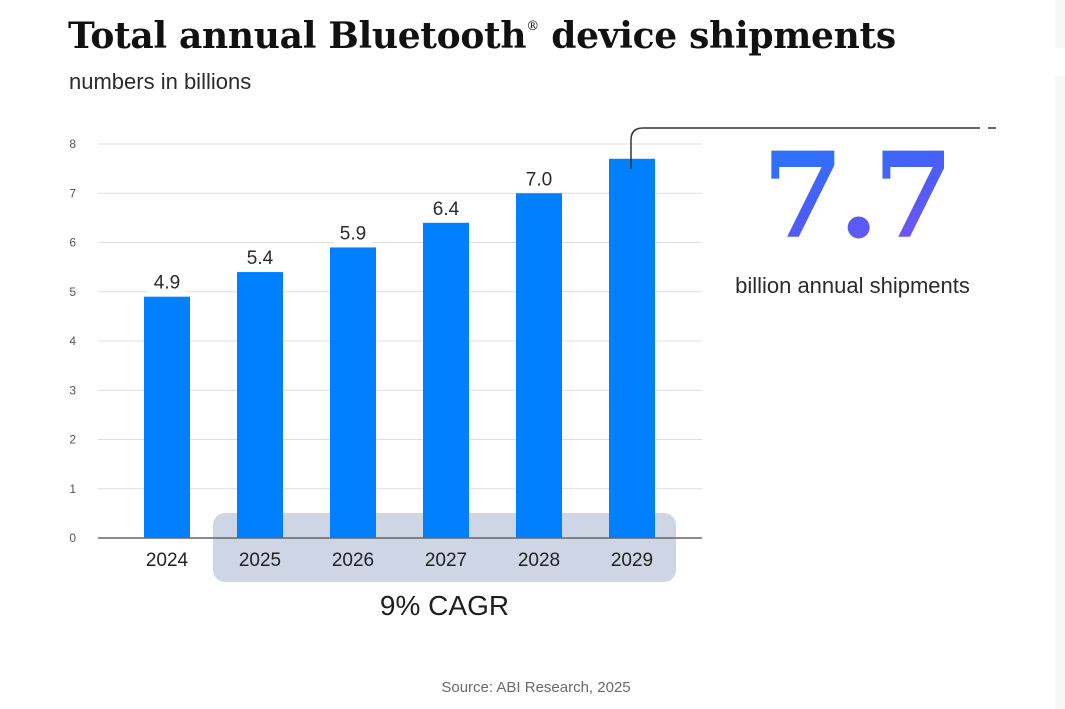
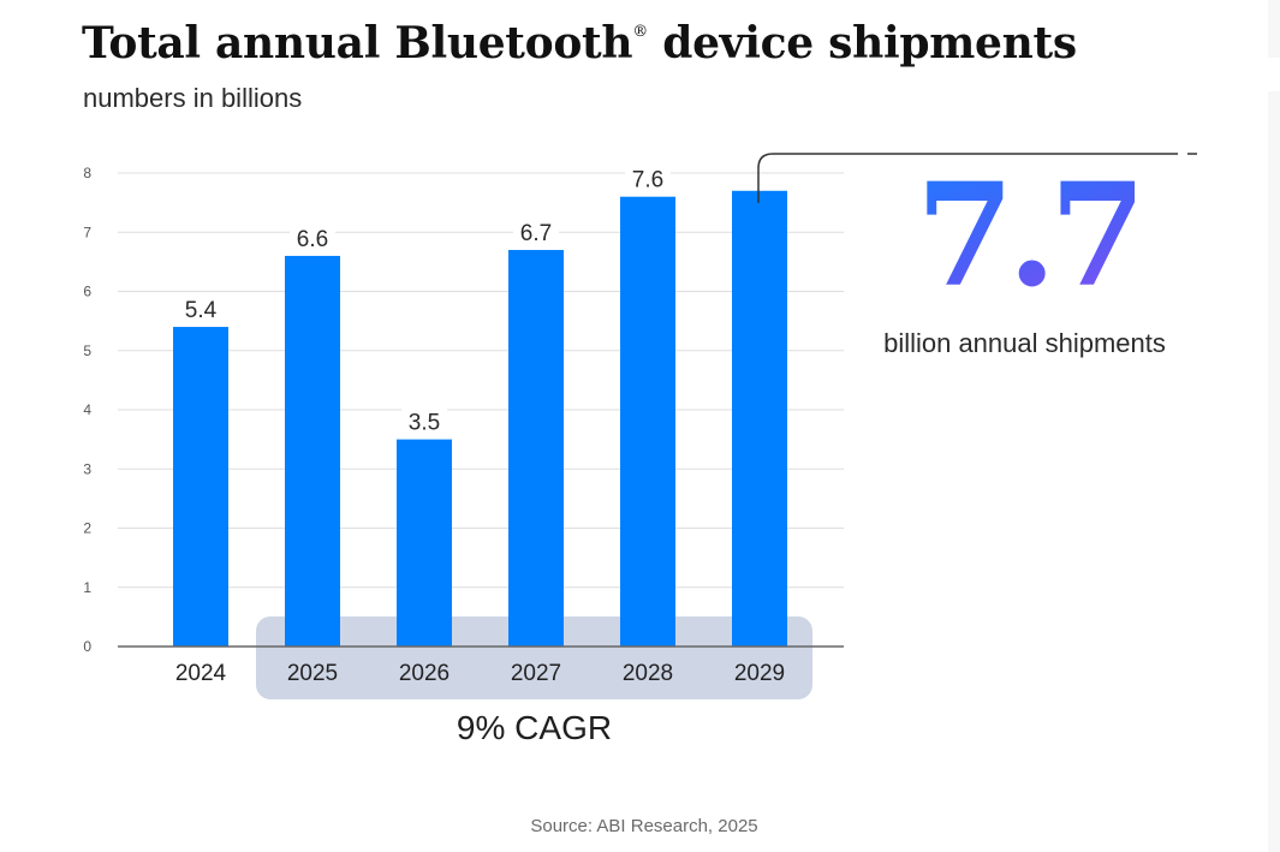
2024: 4.9 -> 5.4
2025: 5.4 -> 6.6
2026: 5.9 -> 3.5
2027: 6.4 -> 6.7
2028: 7.0 -> 7.6
